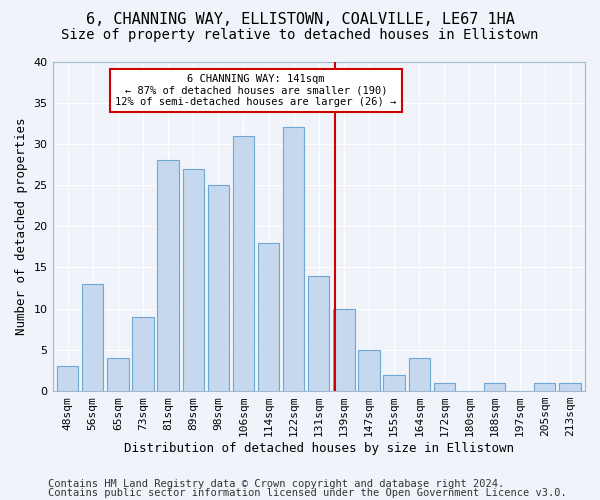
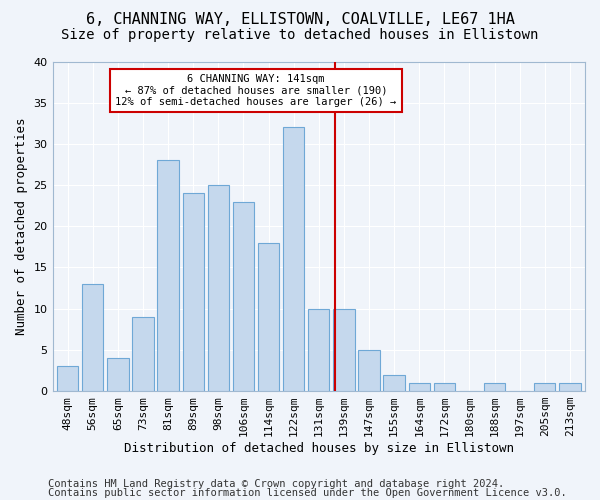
89sqm: 27 -> 24
106sqm: 31 -> 23
131sqm: 14 -> 10
164sqm: 4 -> 1
